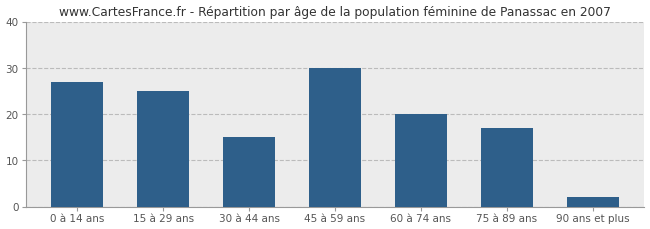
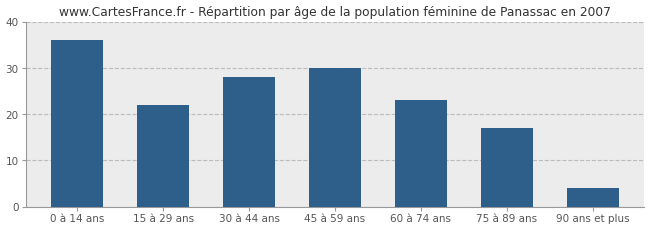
0 à 14 ans: 27 -> 36
15 à 29 ans: 25 -> 22
30 à 44 ans: 15 -> 28
60 à 74 ans: 20 -> 23
90 ans et plus: 2 -> 4
